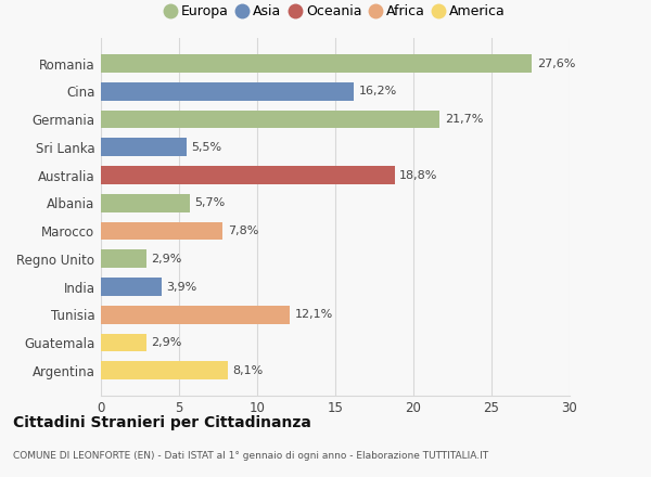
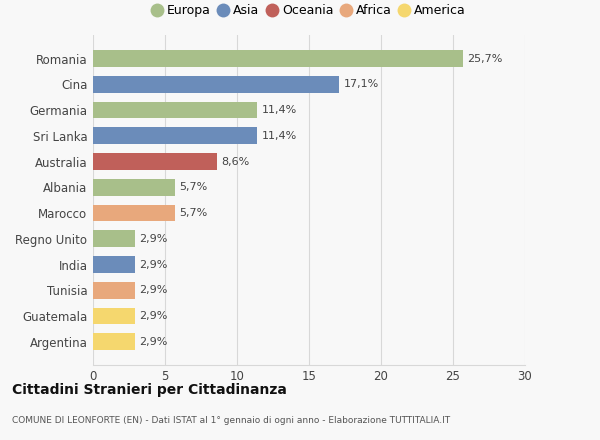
Romania: 27,6% -> 25,7%
Cina: 16,2% -> 17,1%
Germania: 21,7% -> 11,4%
Sri Lanka: 5,5% -> 11,4%
Australia: 18,8% -> 8,6%
Marocco: 7,8% -> 5,7%
India: 3,9% -> 2,9%
Tunisia: 12,1% -> 2,9%
Argentina: 8,1% -> 2,9%
